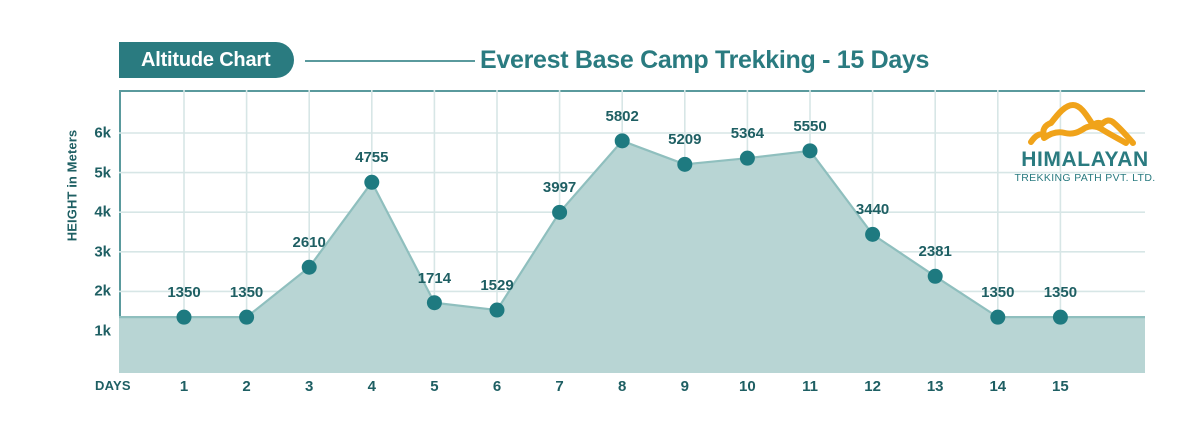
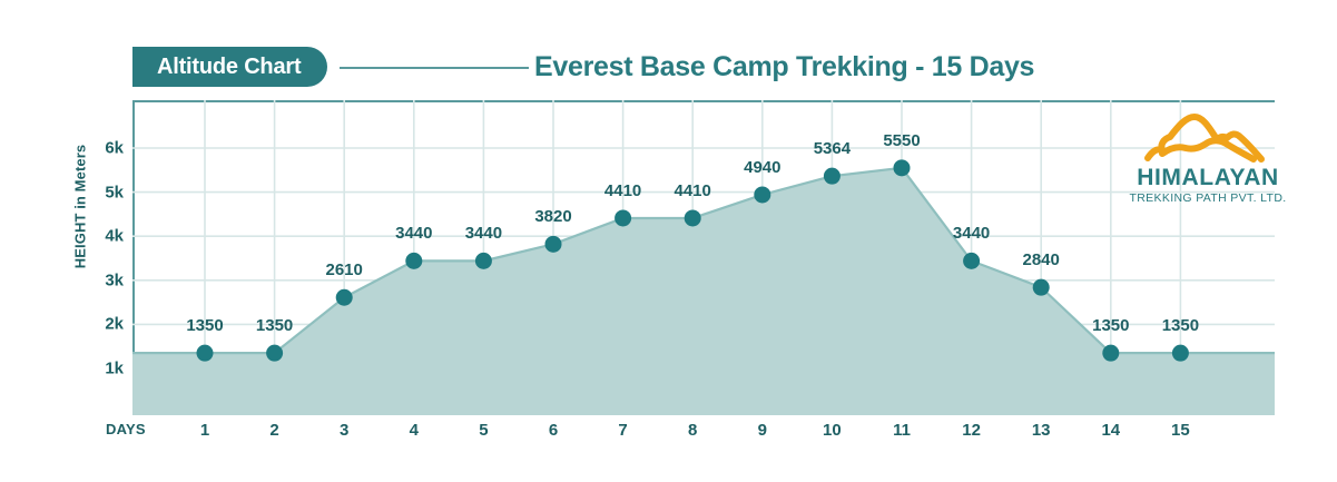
4: 4755 -> 3440
5: 1714 -> 3440
6: 1529 -> 3820
7: 3997 -> 4410
8: 5802 -> 4410
9: 5209 -> 4940
13: 2381 -> 2840
